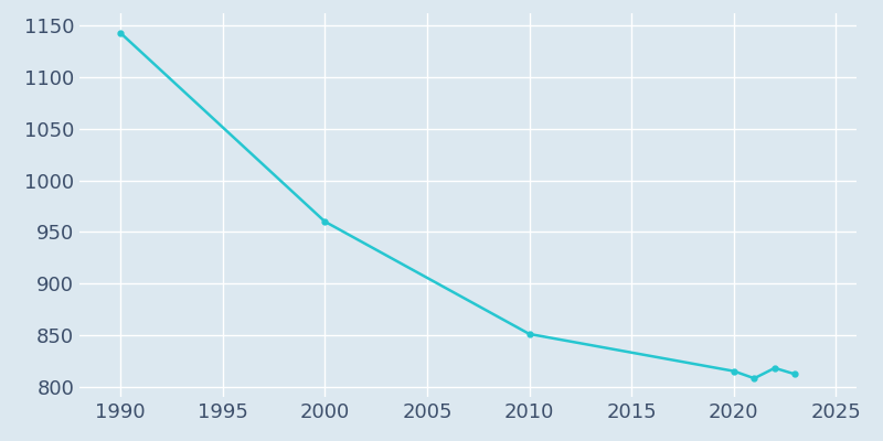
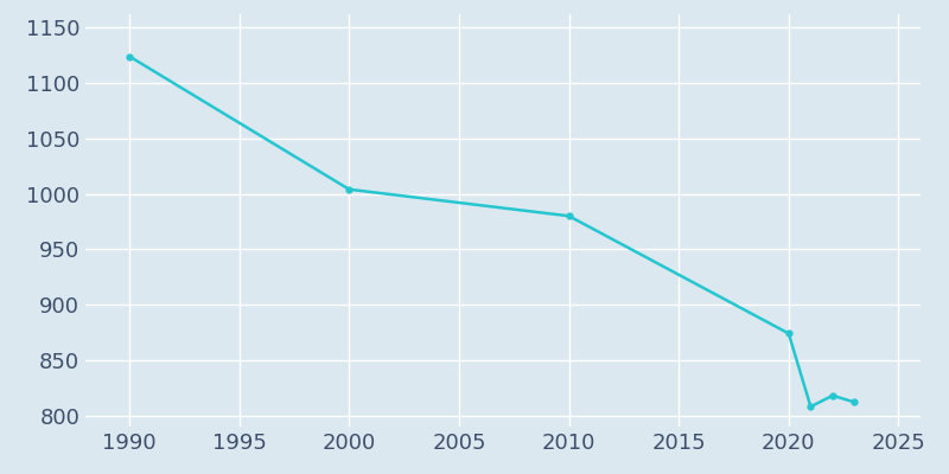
1990: 1143 -> 1124
2000: 960 -> 1004
2010: 851 -> 980
2020: 815 -> 874
